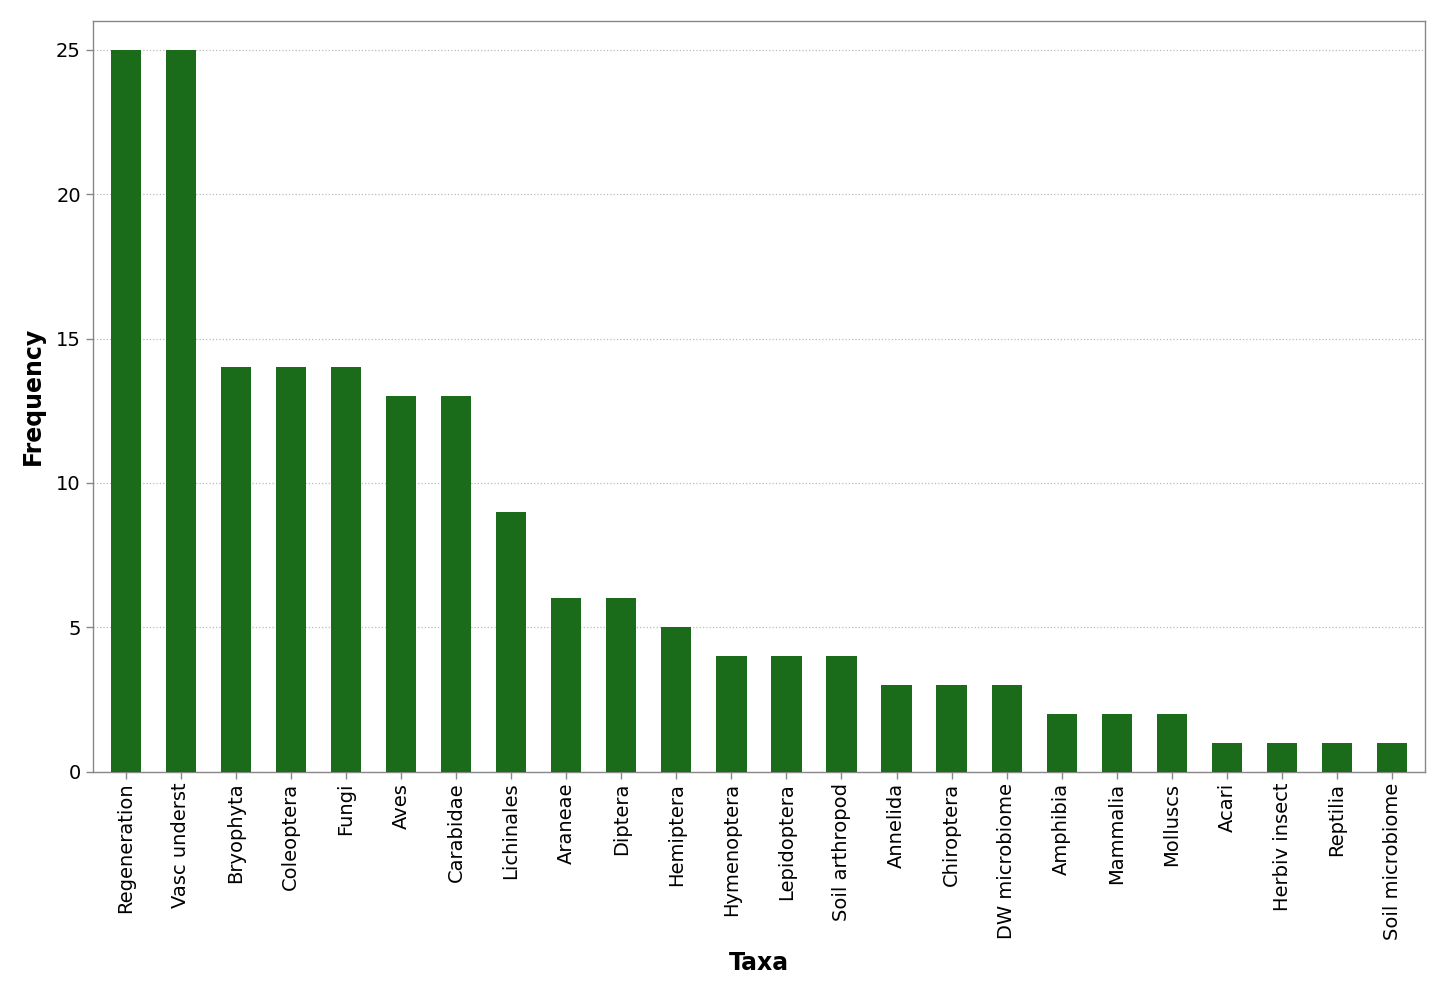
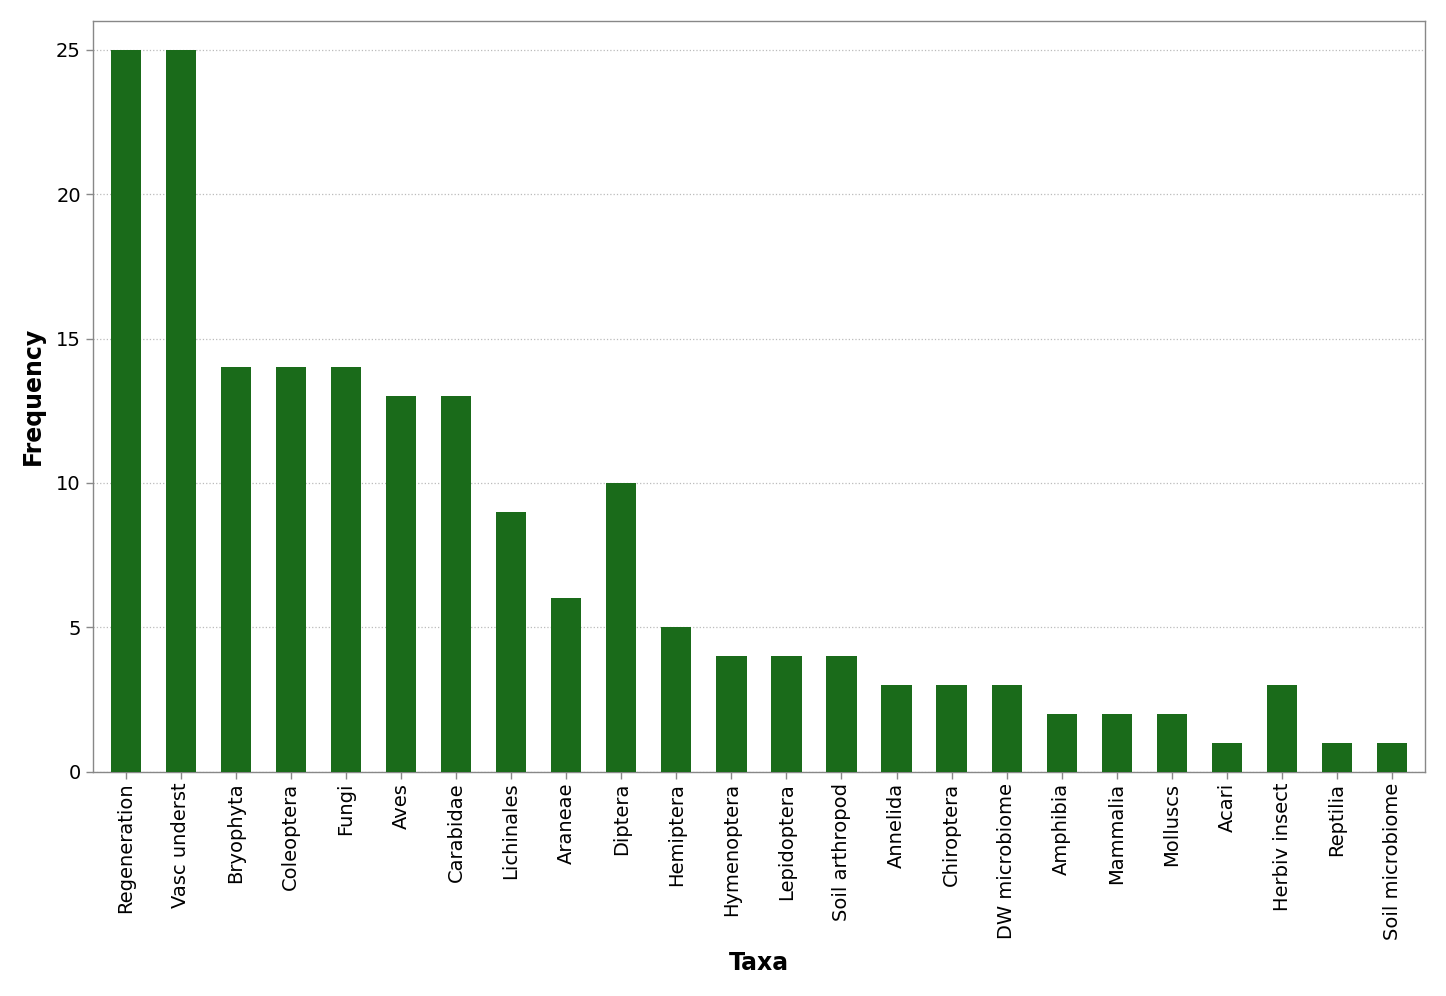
Diptera: 6 -> 10
Herbiv insect: 1 -> 3
